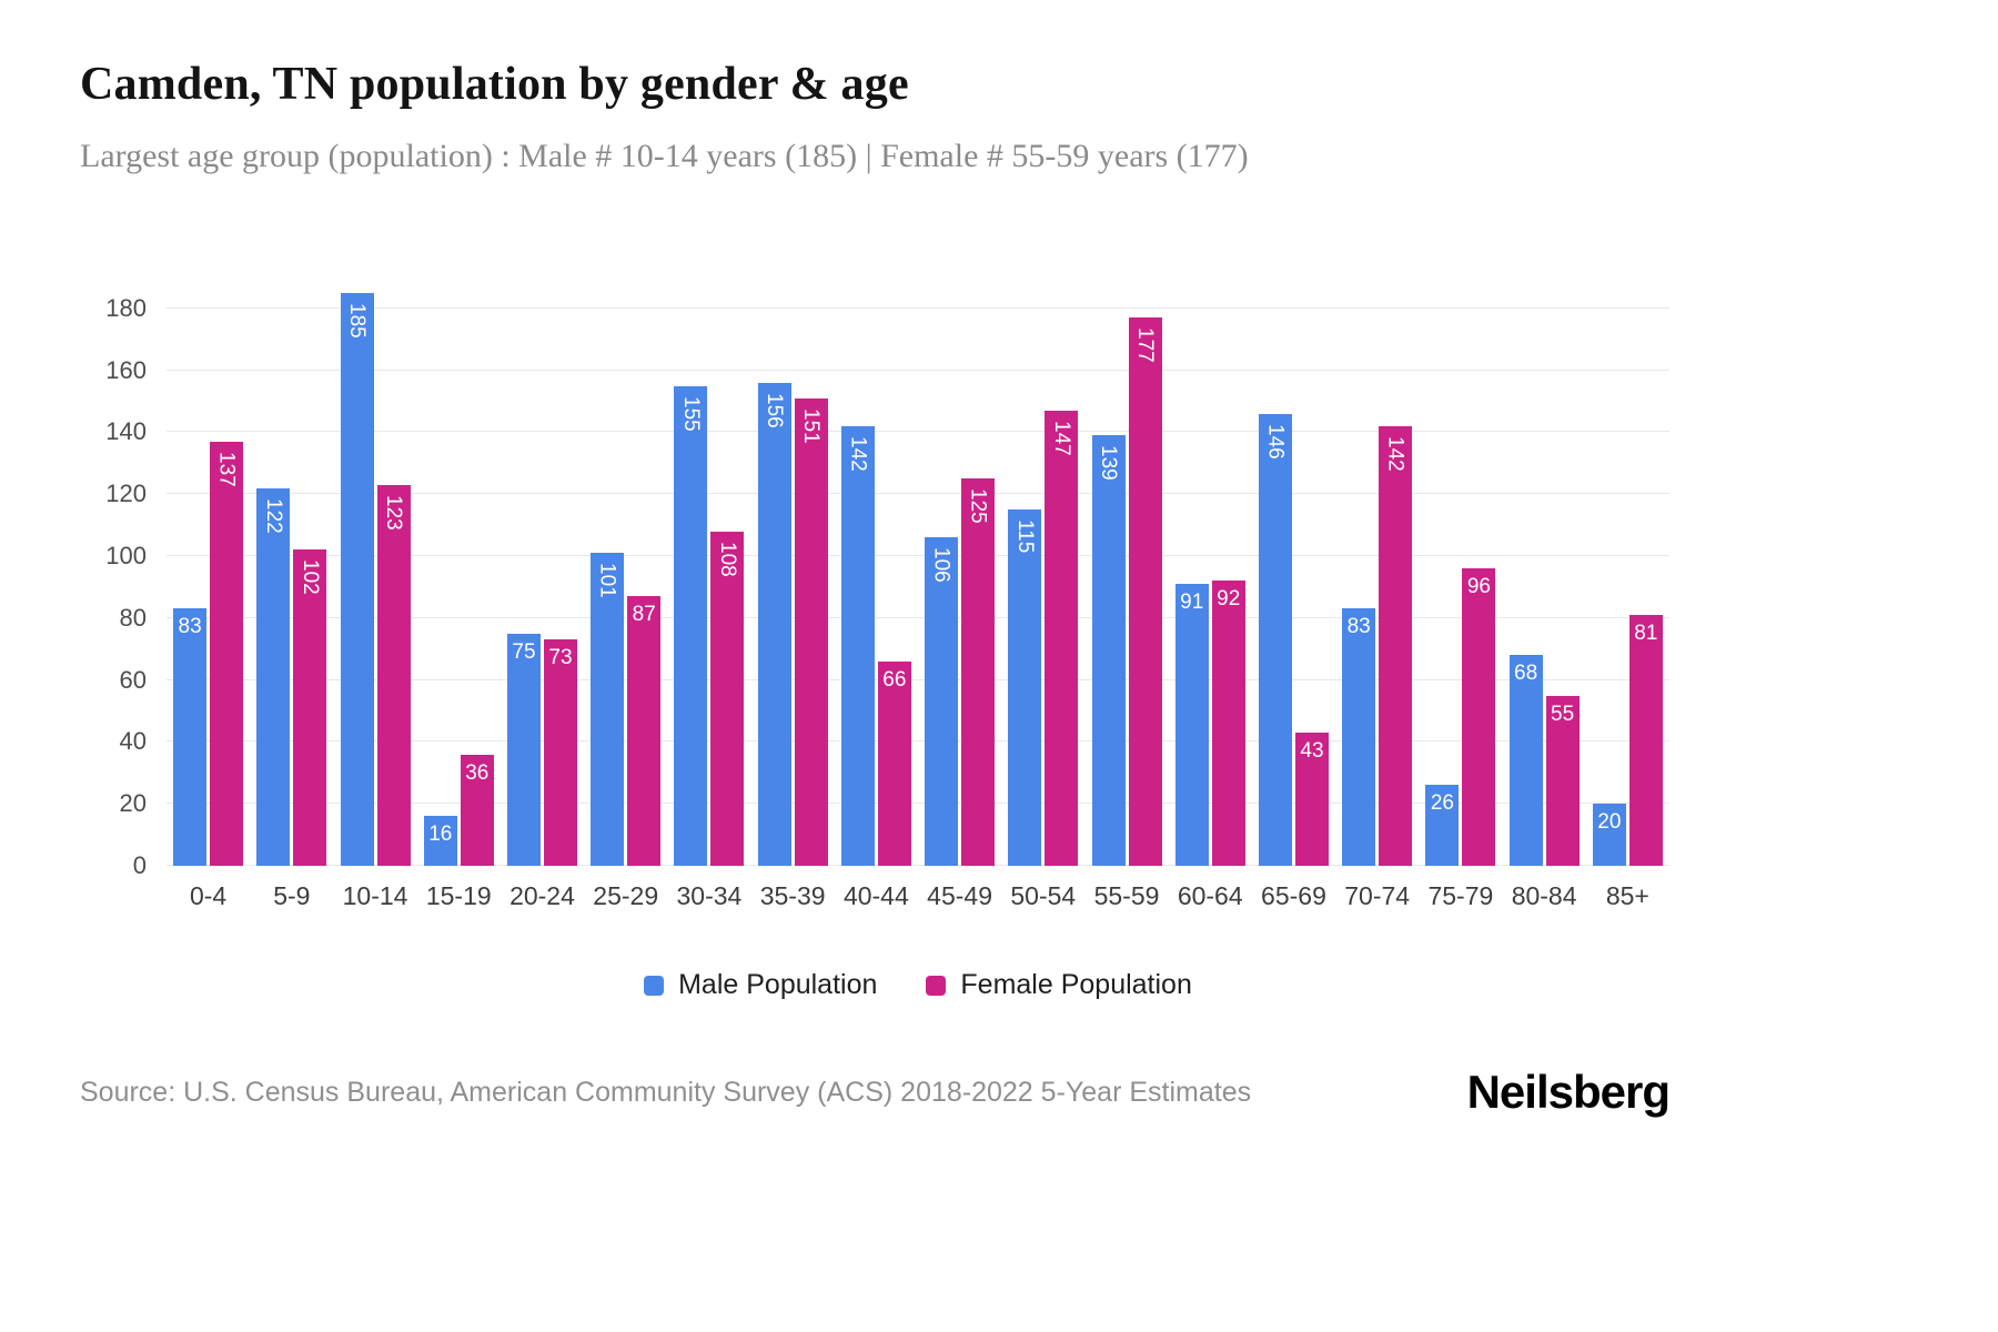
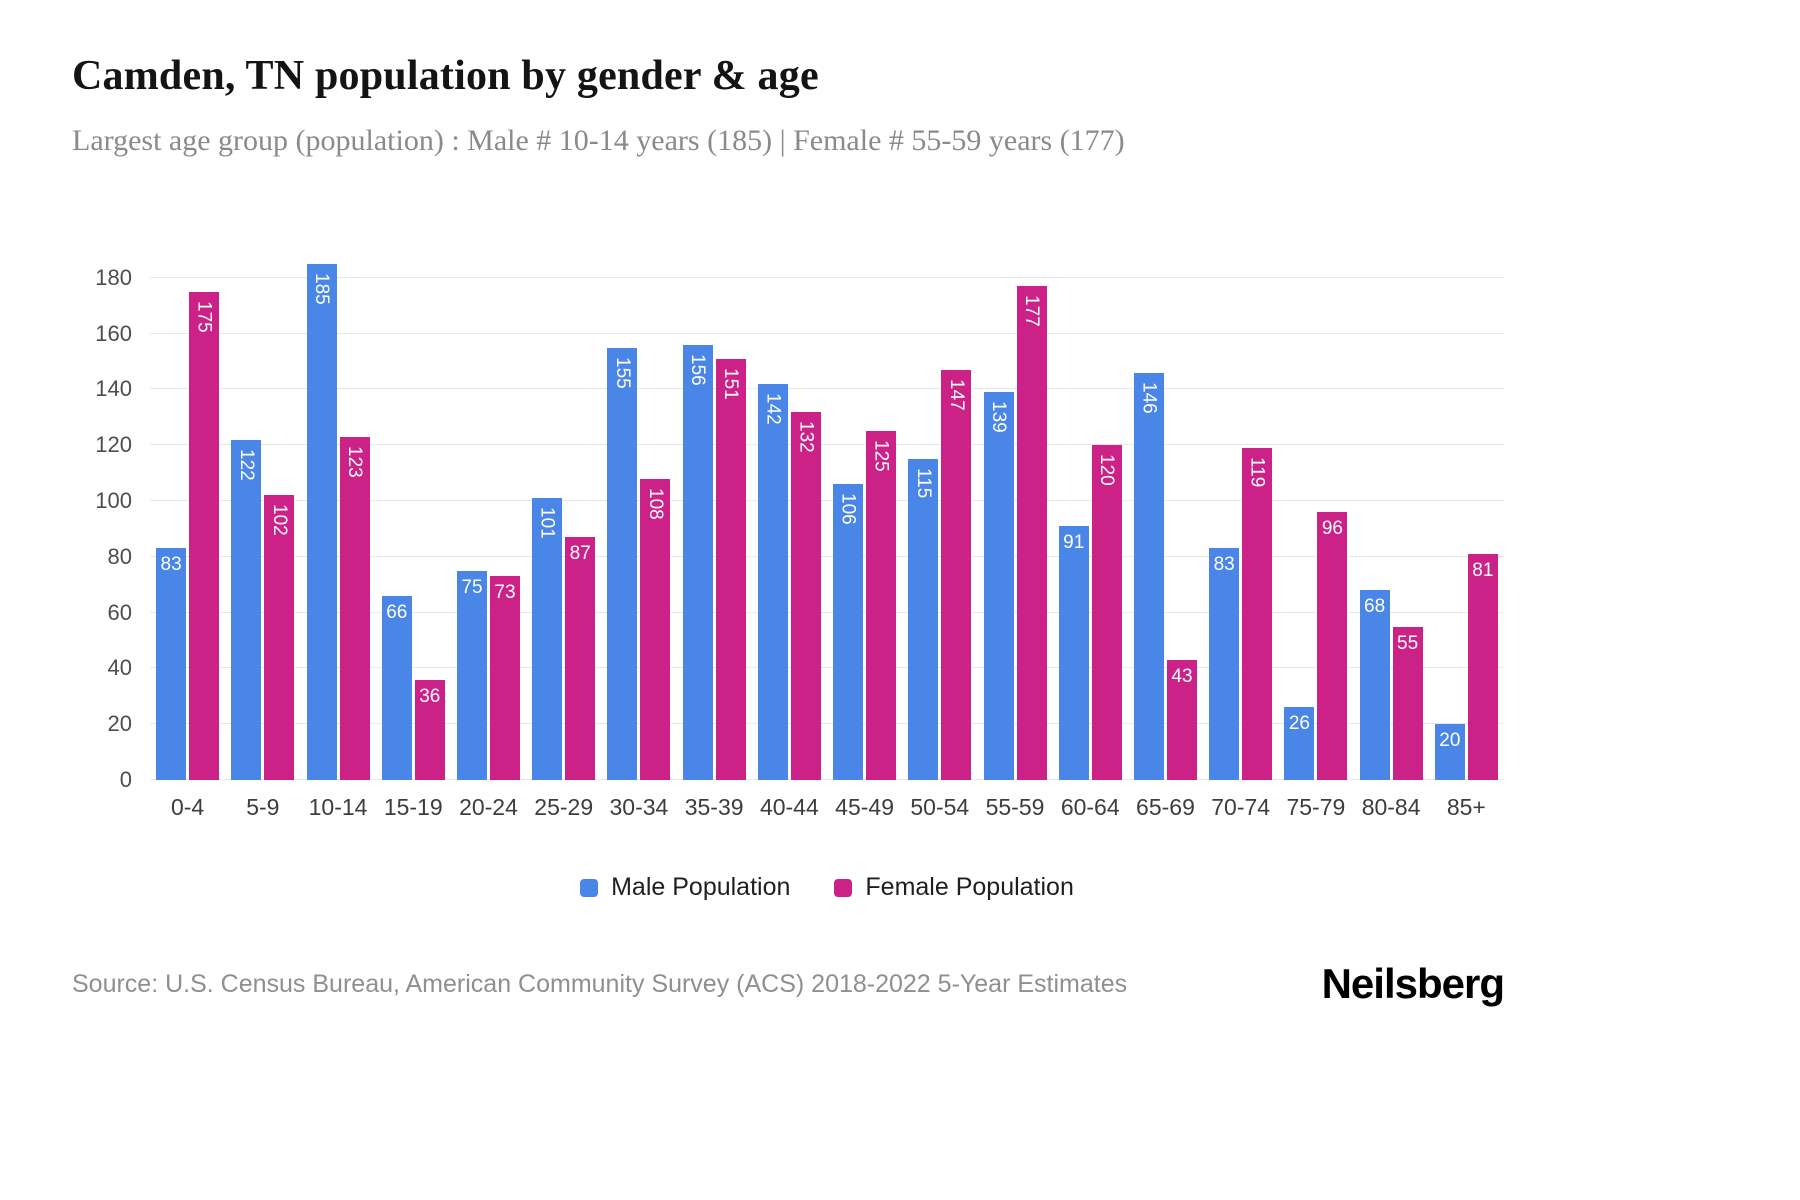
Female Population/0-4: 137 -> 175
Male Population/15-19: 16 -> 66
Female Population/40-44: 66 -> 132
Female Population/60-64: 92 -> 120
Female Population/70-74: 142 -> 119
